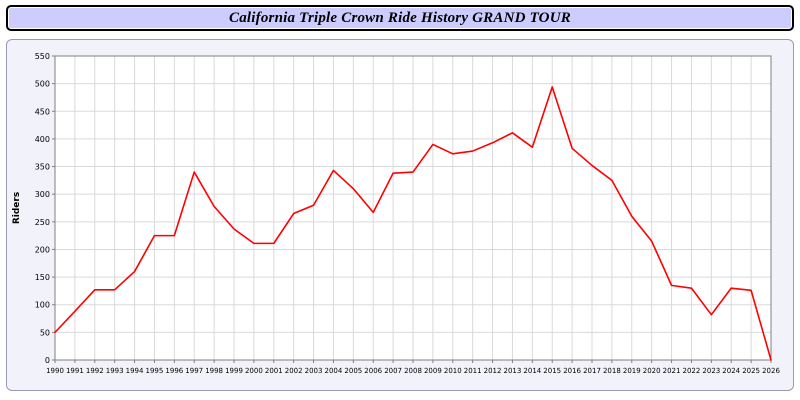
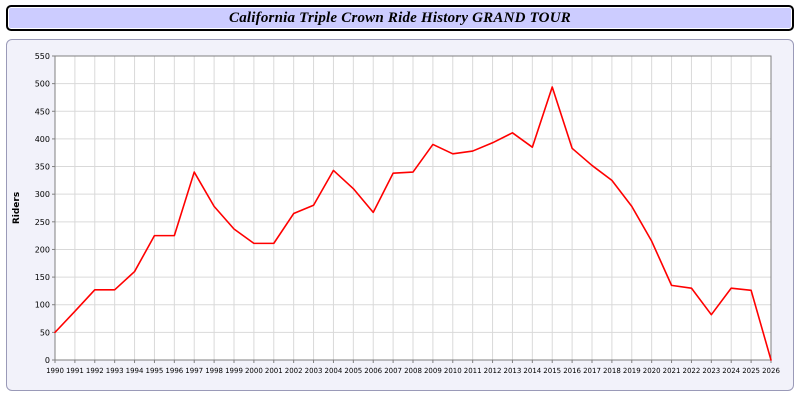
2019: 260 -> 280
